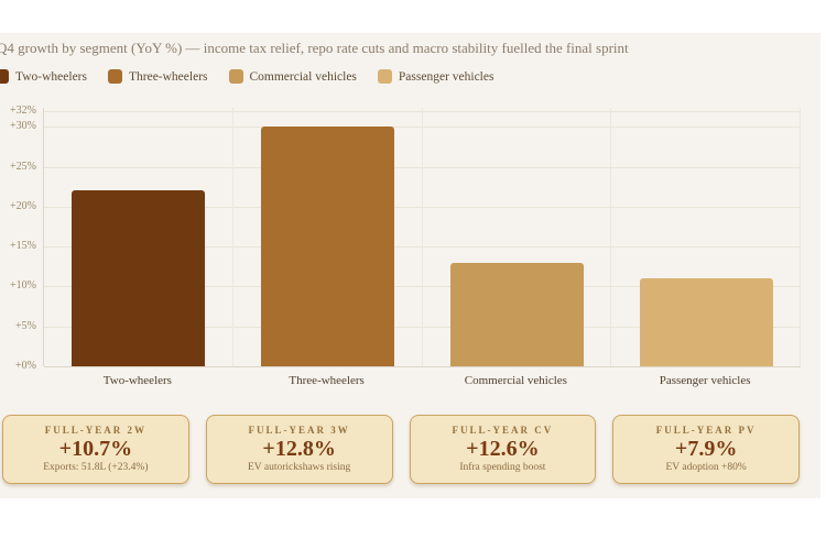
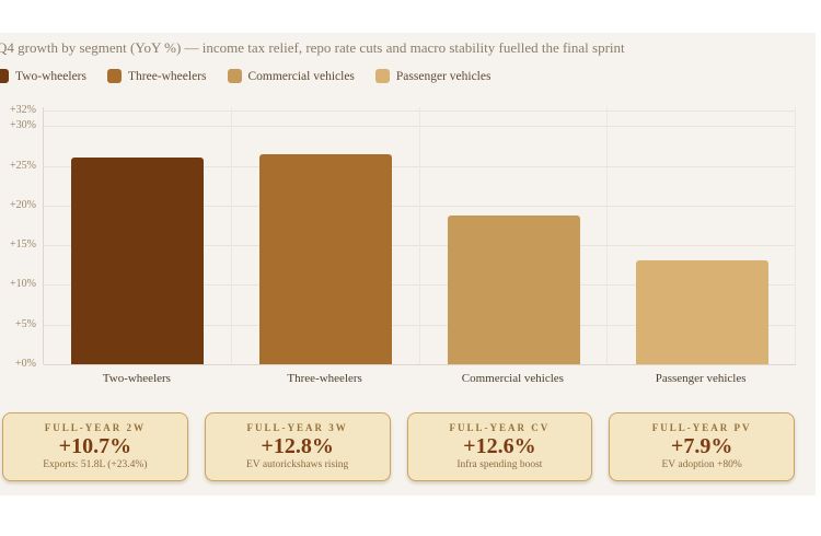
Two-wheelers: 22% -> 26%
Three-wheelers: 30% -> 26%
Commercial vehicles: 13% -> 19%
Passenger vehicles: 11% -> 13%
